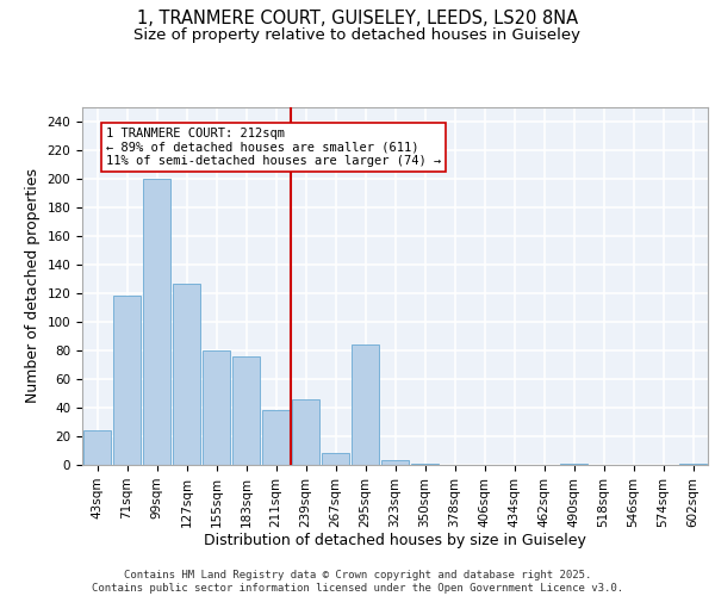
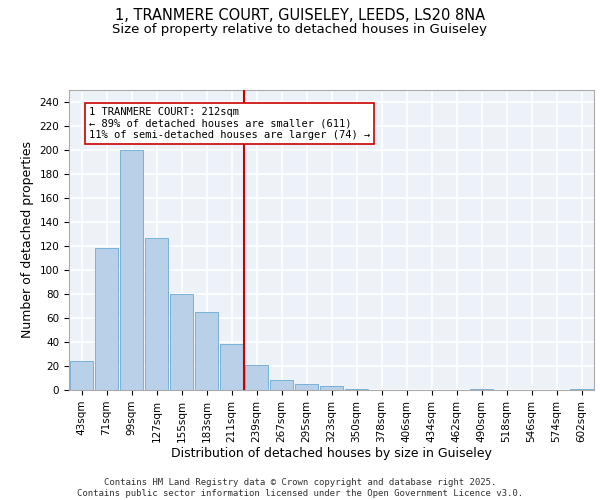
183sqm: 76 -> 65
239sqm: 46 -> 21
295sqm: 84 -> 5
